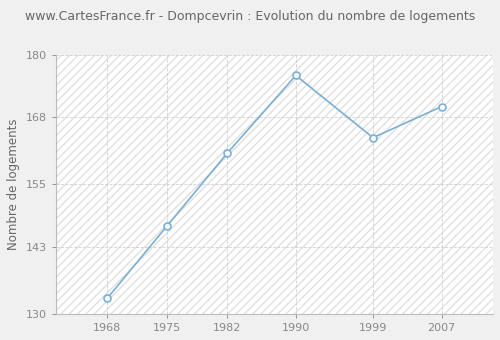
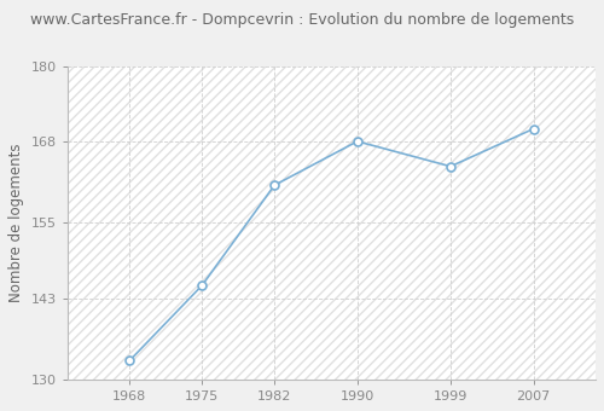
1975: 147 -> 145
1990: 176 -> 168
